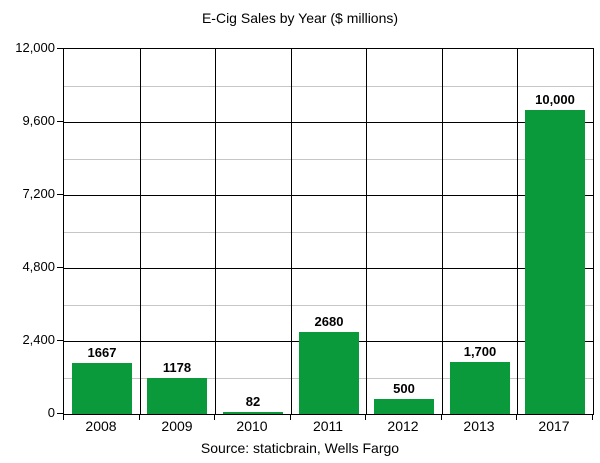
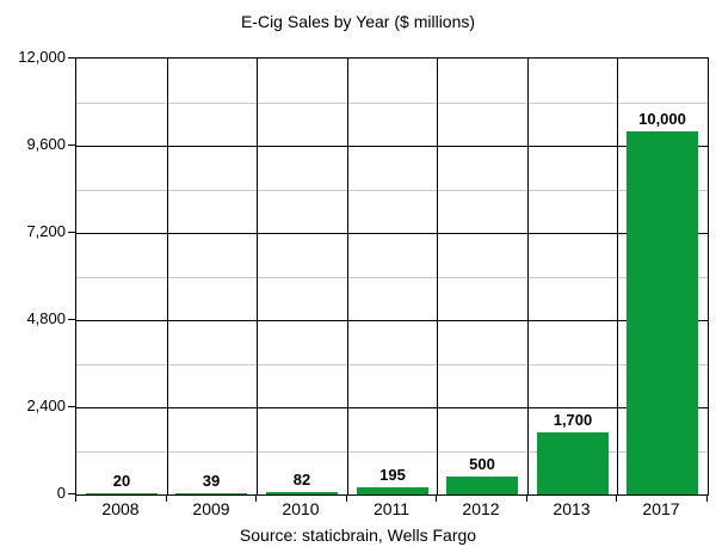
2008: 1667 -> 20
2009: 1178 -> 39
2011: 2680 -> 195
